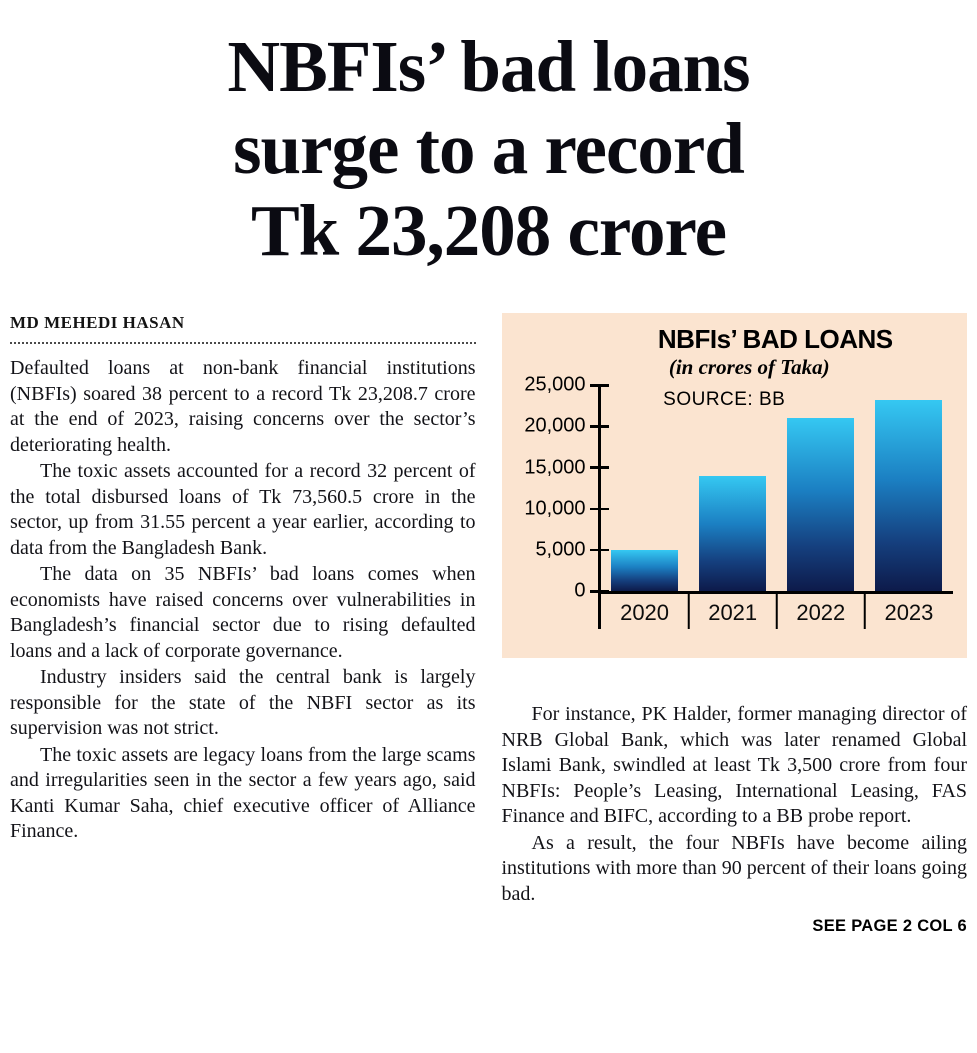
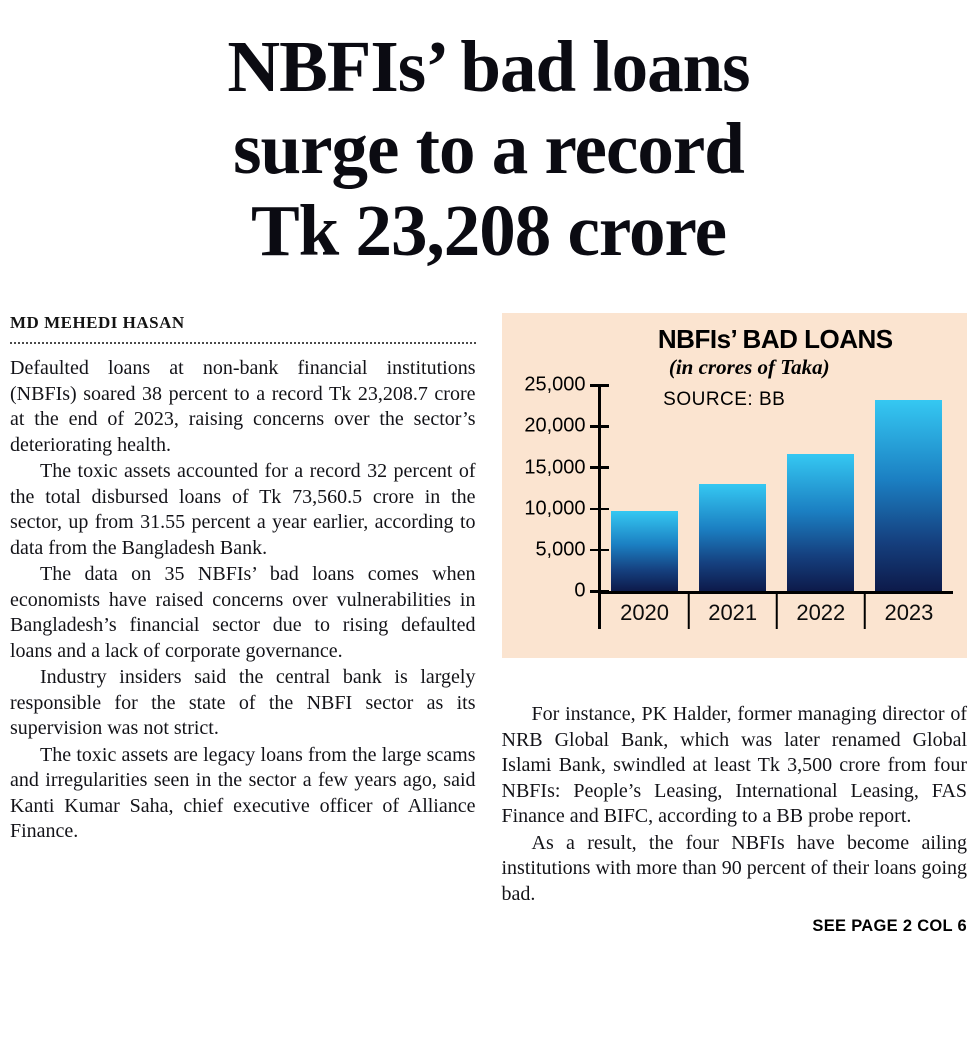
2020: 5000 -> 10000
2021: 14000 -> 13000
2022: 21000 -> 17000
